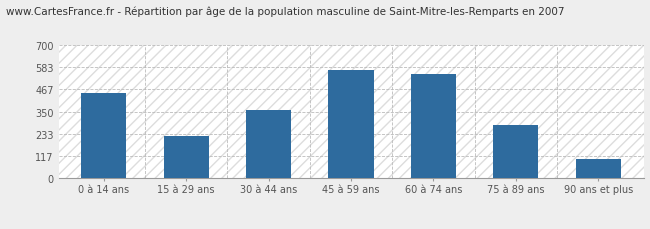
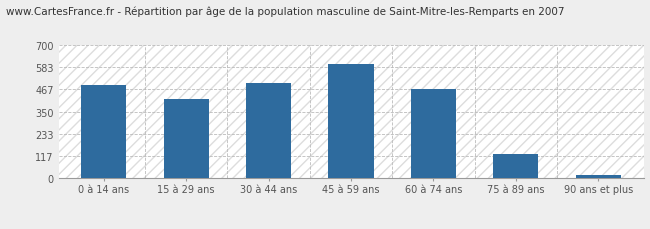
0 à 14 ans: 450 -> 490
15 à 29 ans: 220 -> 420
30 à 44 ans: 360 -> 500
45 à 59 ans: 570 -> 600
60 à 74 ans: 550 -> 470
75 à 89 ans: 280 -> 130
90 ans et plus: 100 -> 20
